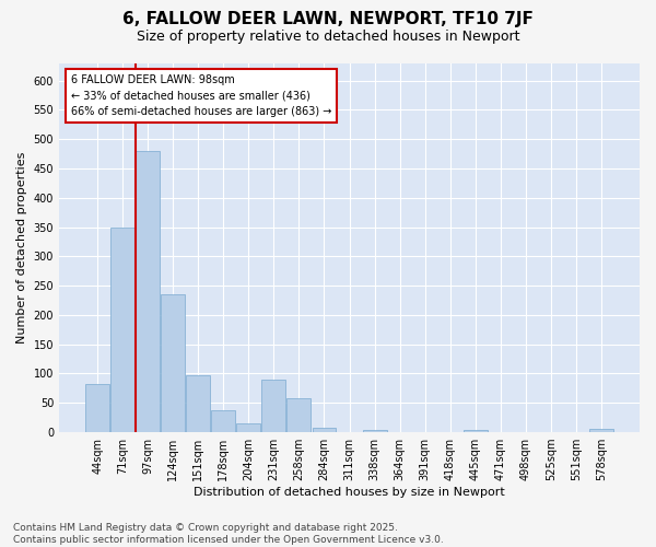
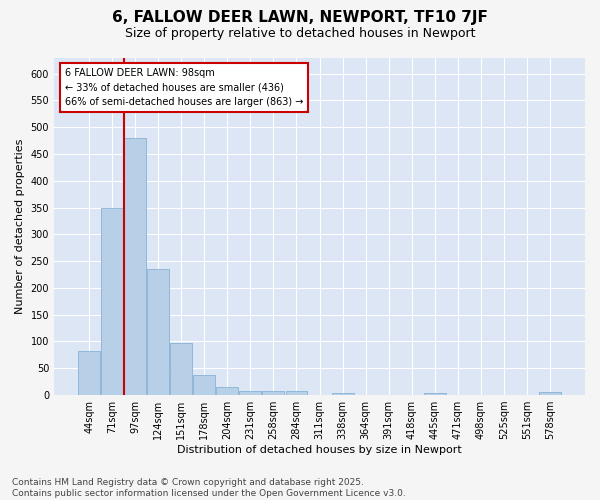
231sqm: 90 -> 8
258sqm: 58 -> 8
